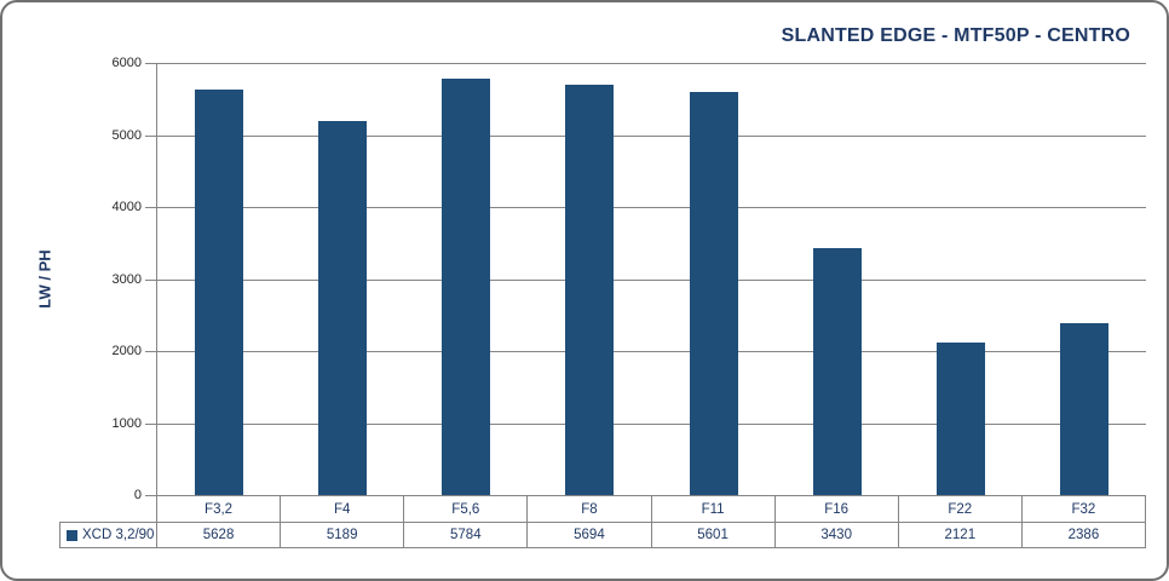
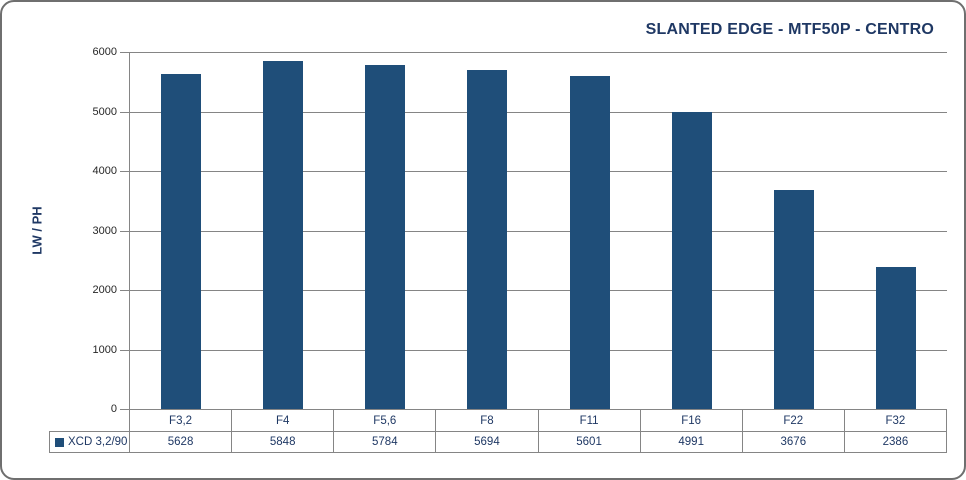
F4: 5189 -> 5848
F16: 3430 -> 4991
F22: 2121 -> 3676
